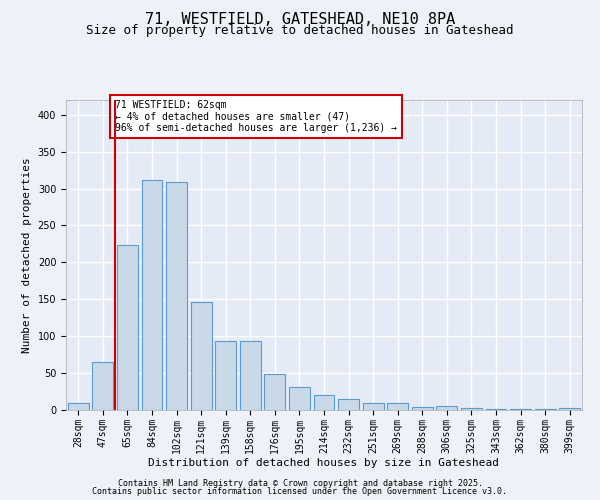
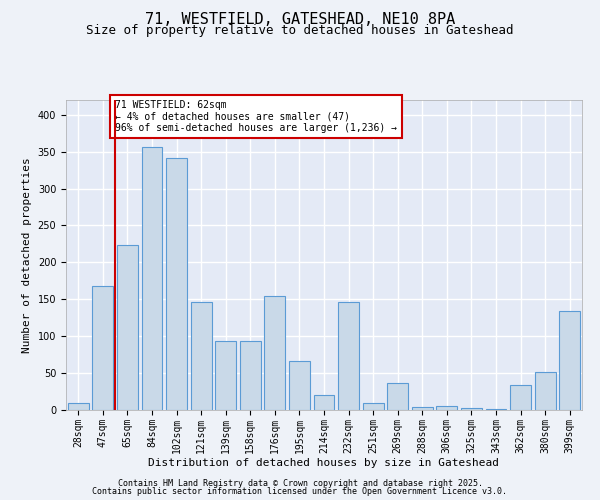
47sqm: 65 -> 168
84sqm: 311 -> 356
102sqm: 309 -> 342
176sqm: 49 -> 154
195sqm: 31 -> 66
232sqm: 15 -> 146
269sqm: 10 -> 36
362sqm: 1 -> 34
380sqm: 2 -> 52
399sqm: 3 -> 134
